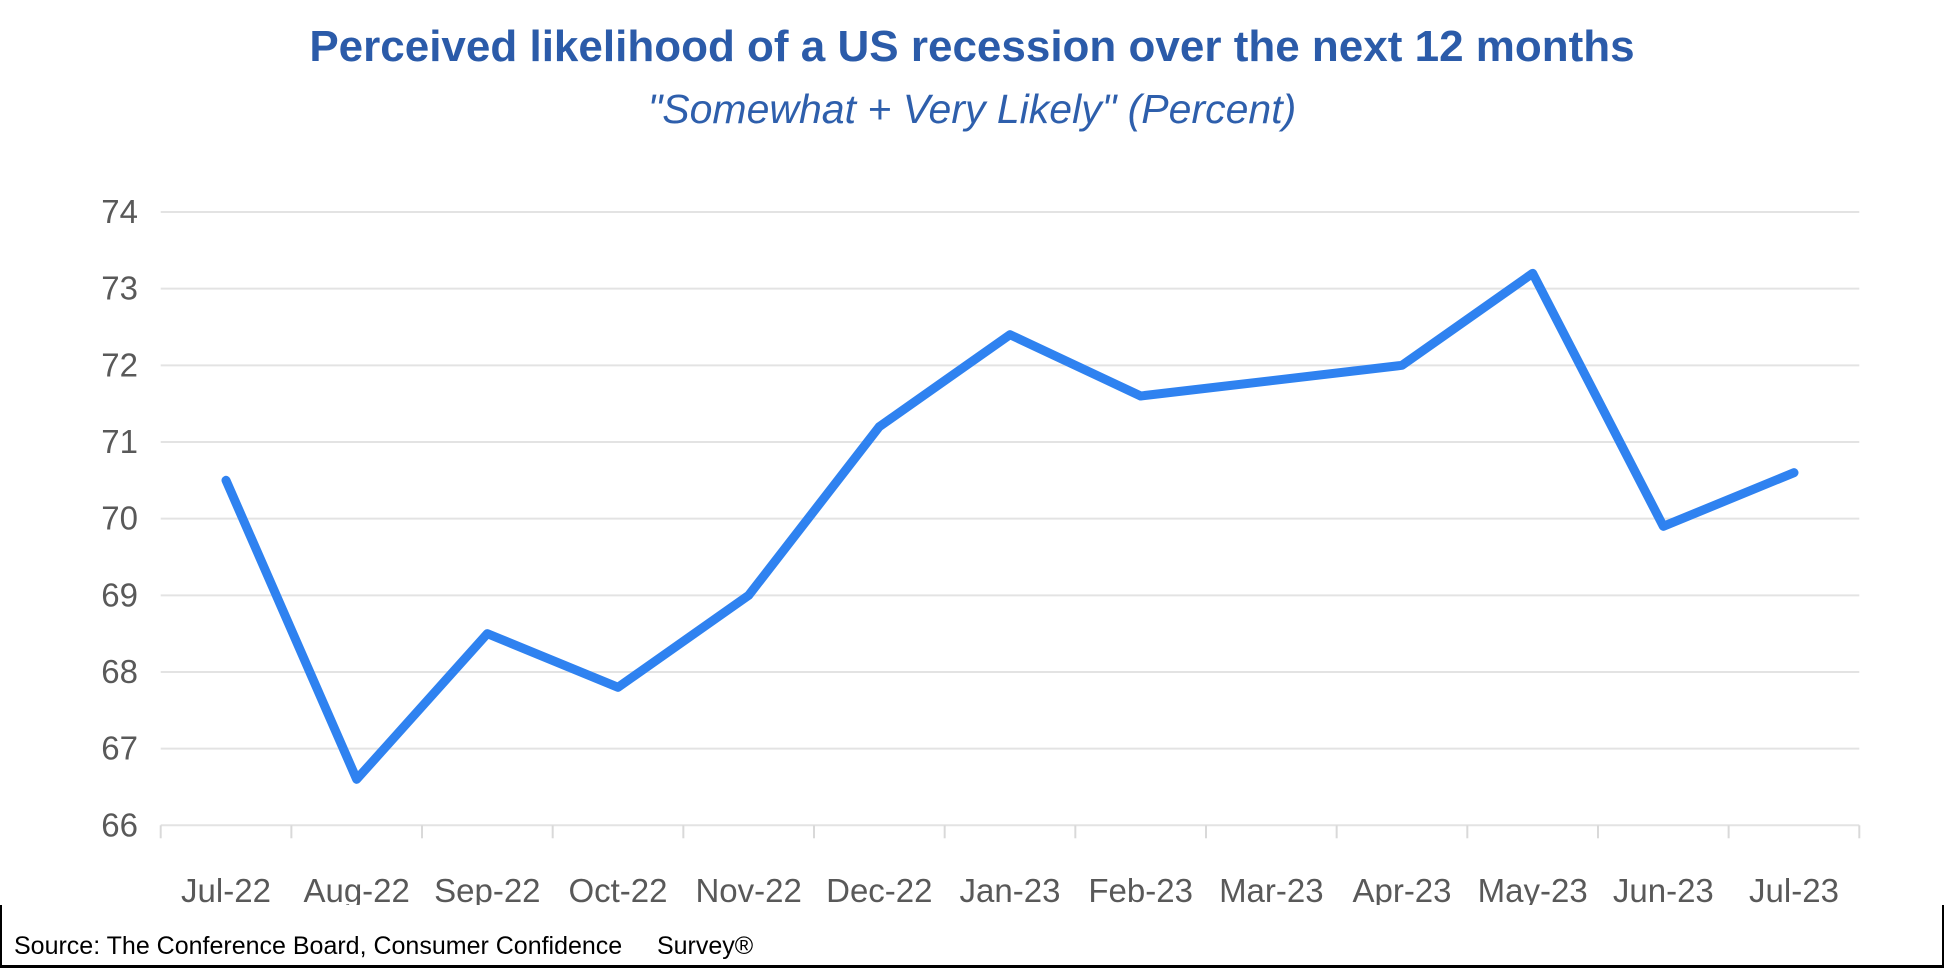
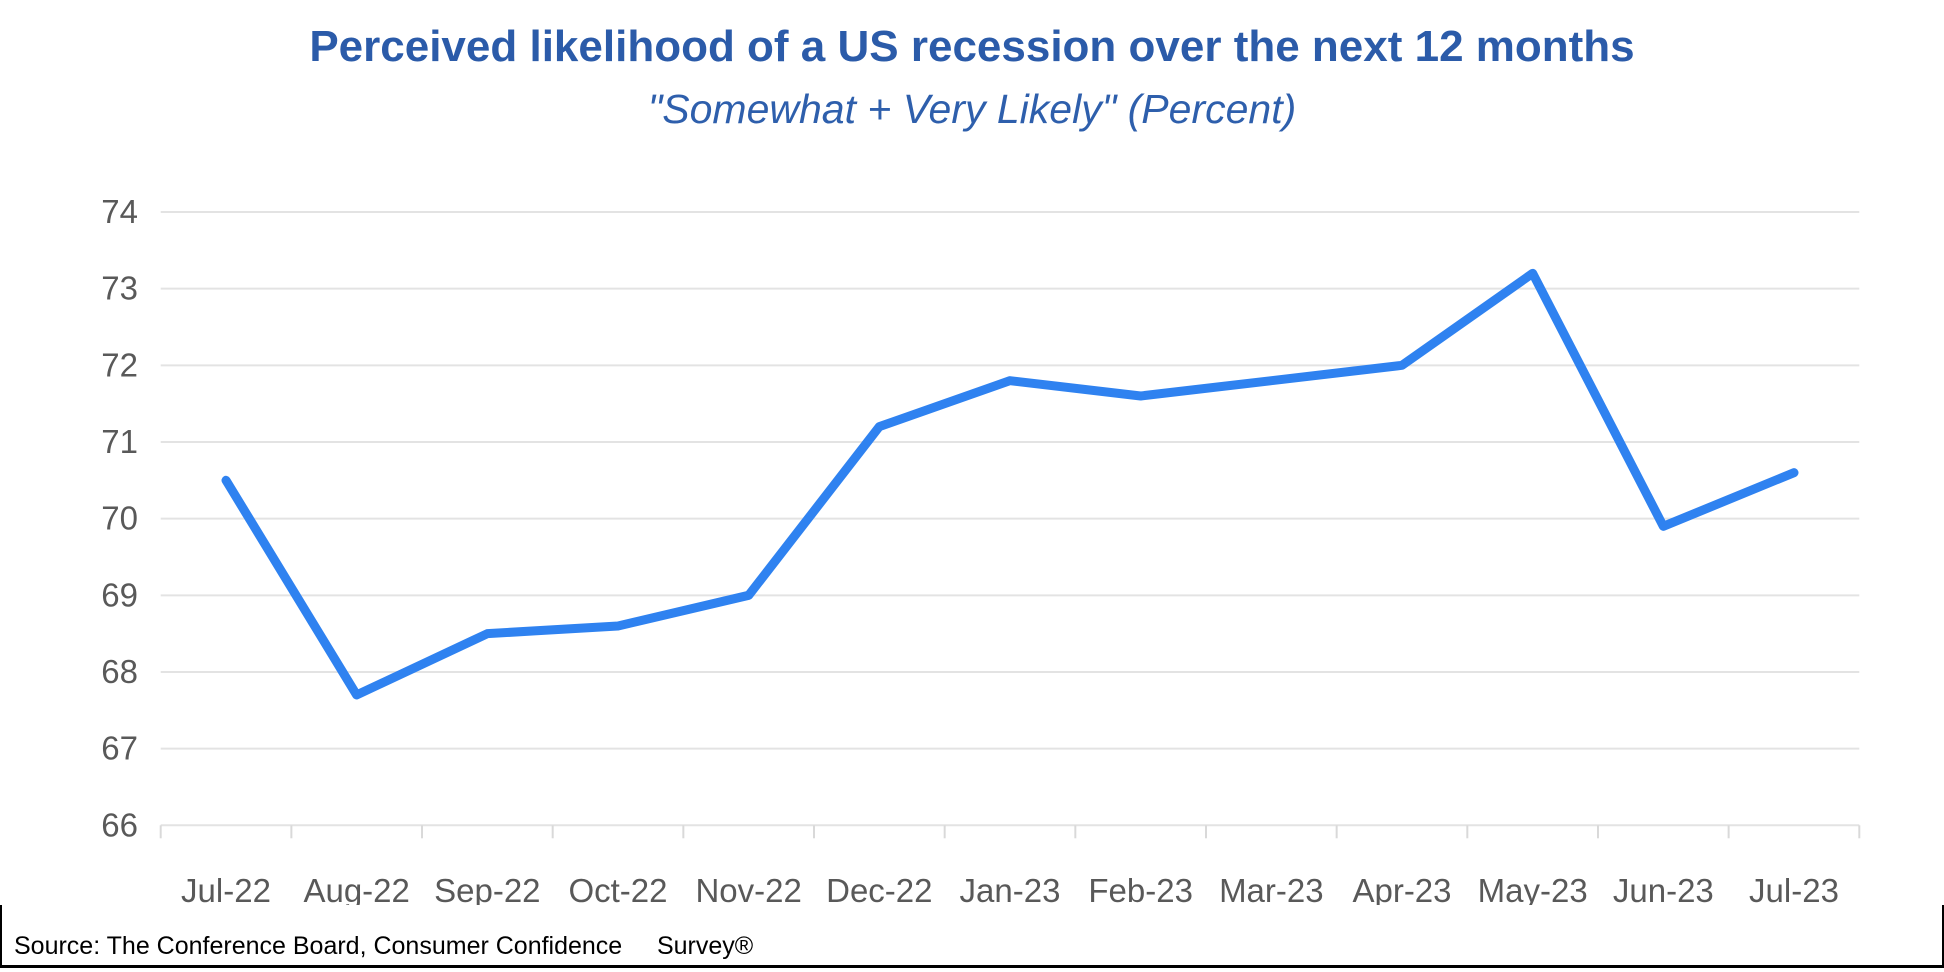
Aug-22: 66.6 -> 67.7
Oct-22: 67.8 -> 68.6
Jan-23: 72.4 -> 71.8
